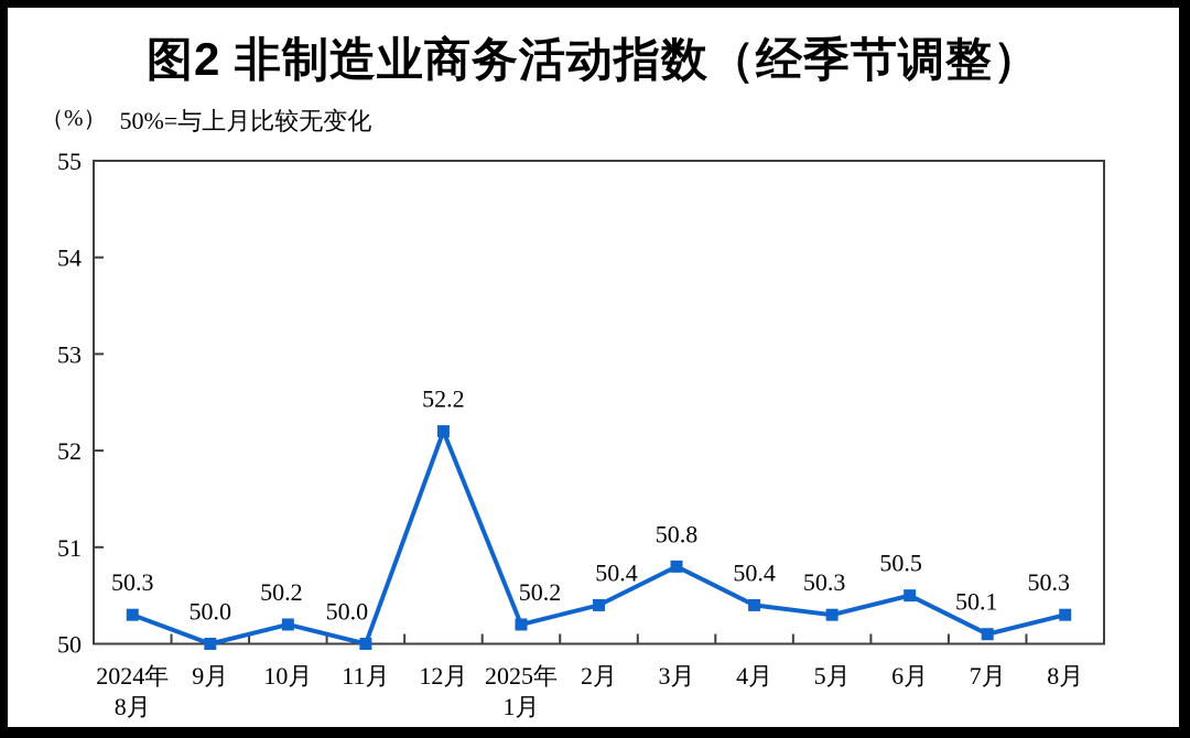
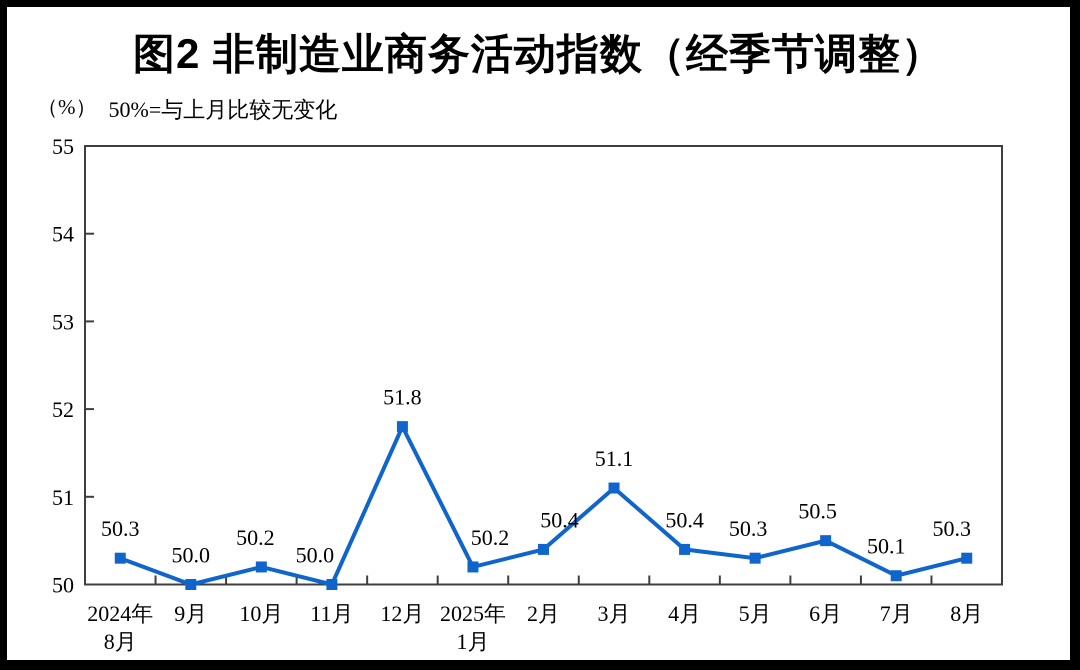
12月: 52.2 -> 51.8
3月: 50.8 -> 51.1
